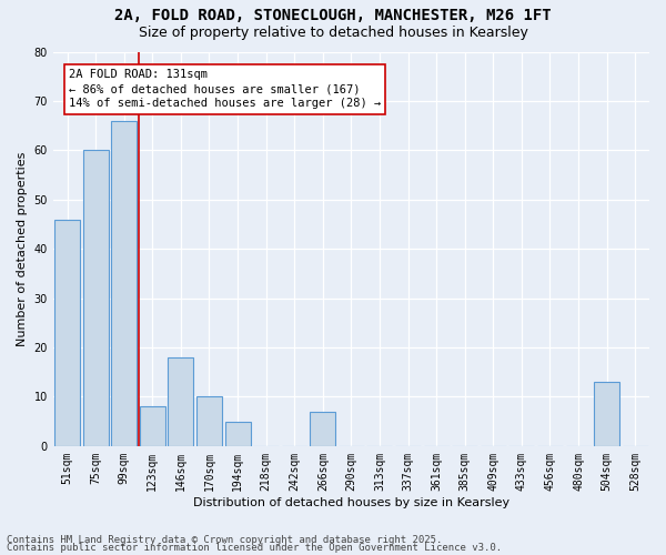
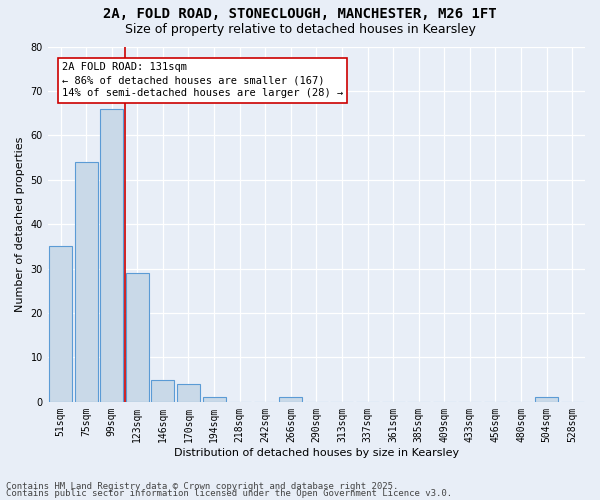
51sqm: 46 -> 35
75sqm: 60 -> 54
123sqm: 8 -> 29
146sqm: 18 -> 5
170sqm: 10 -> 4
194sqm: 5 -> 1
266sqm: 7 -> 1
504sqm: 13 -> 1
